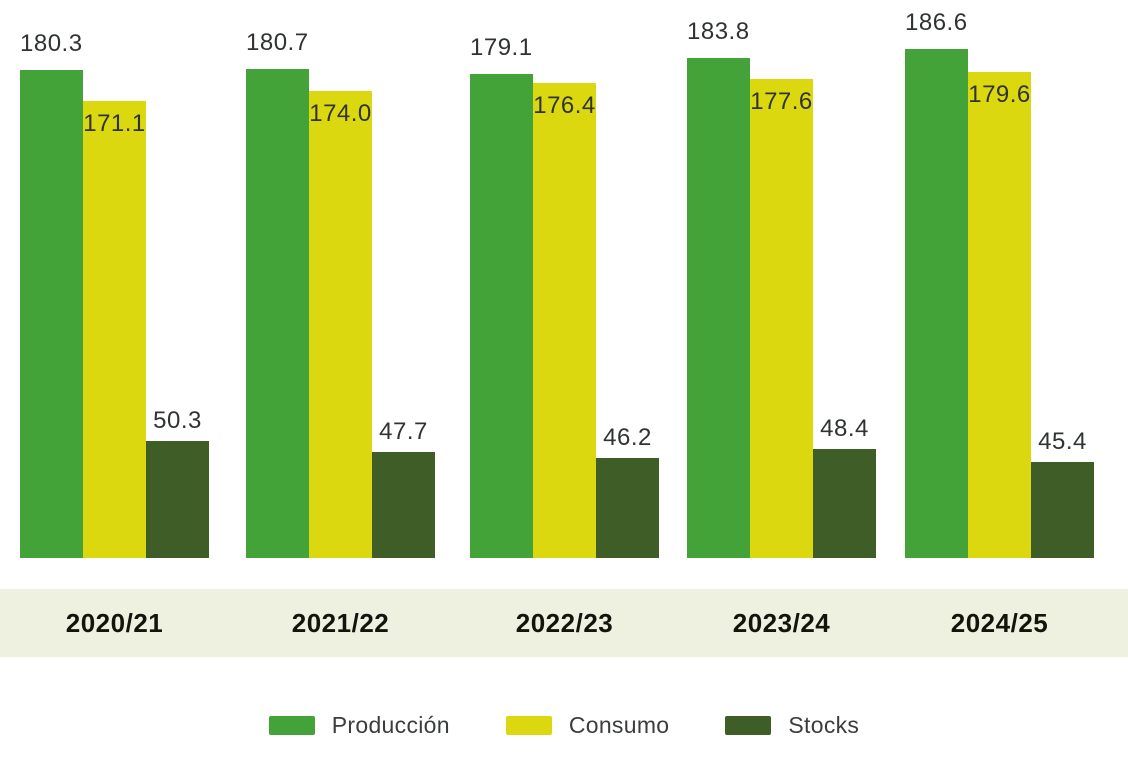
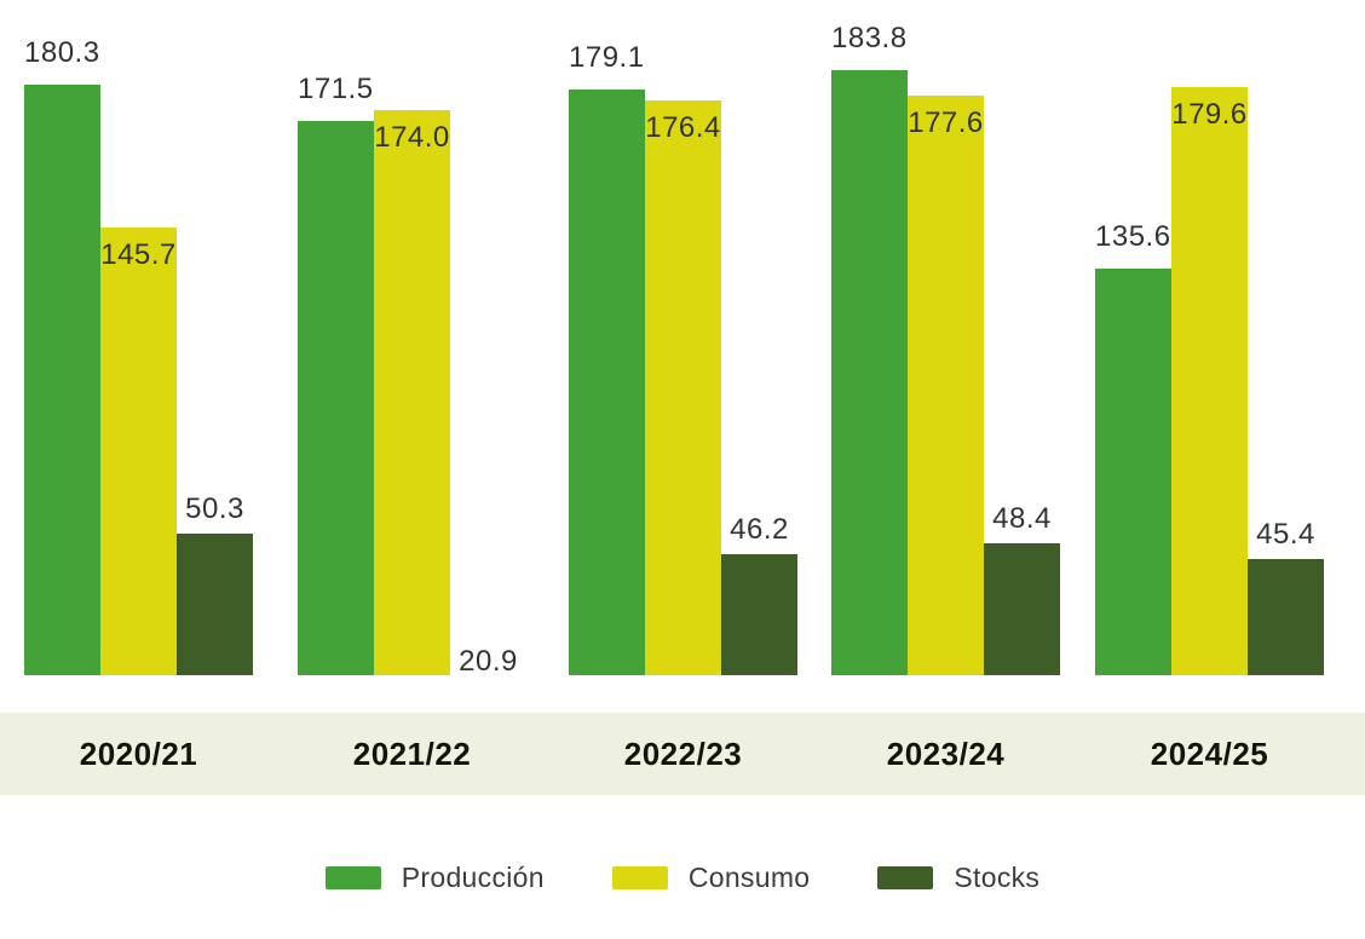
Consumo/2020/21: 171.1 -> 145.7
Producción/2021/22: 180.7 -> 171.5
Stocks/2021/22: 47.7 -> 20.9
Producción/2024/25: 186.6 -> 135.6
